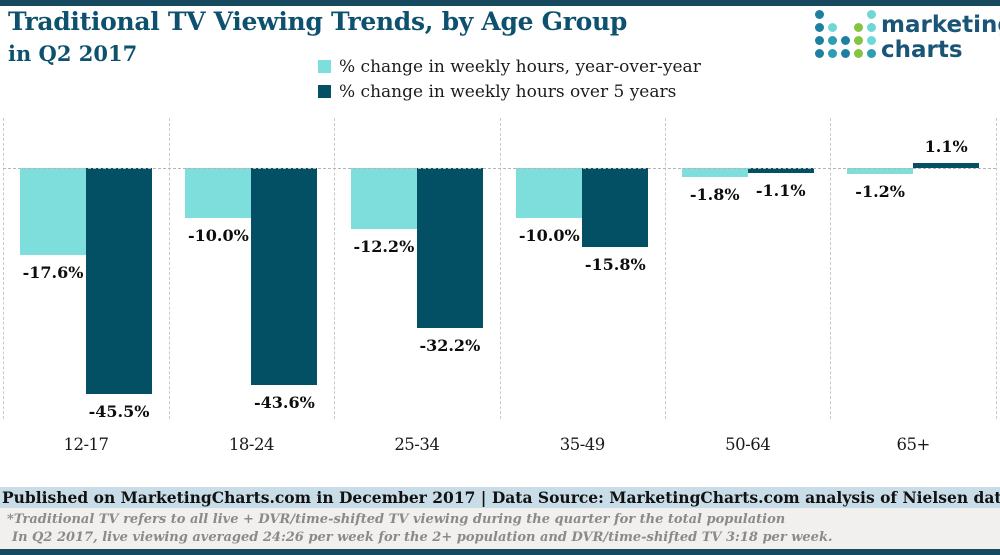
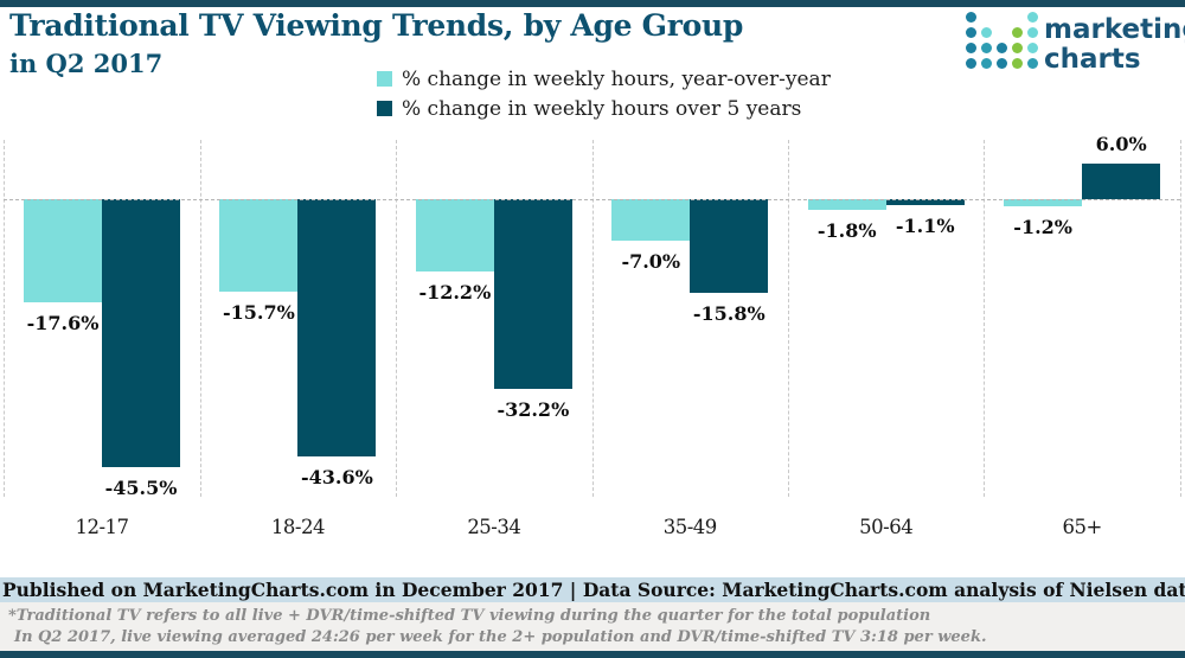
% change in weekly hours, year-over-year/18-24: -10.0% -> -15.7%
% change in weekly hours, year-over-year/35-49: -10.0% -> -7.0%
% change in weekly hours over 5 years/65+: 1.1% -> 6.0%
